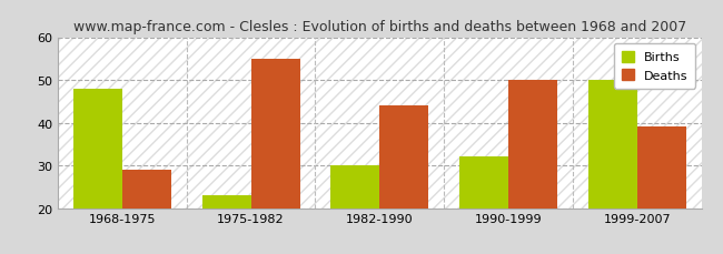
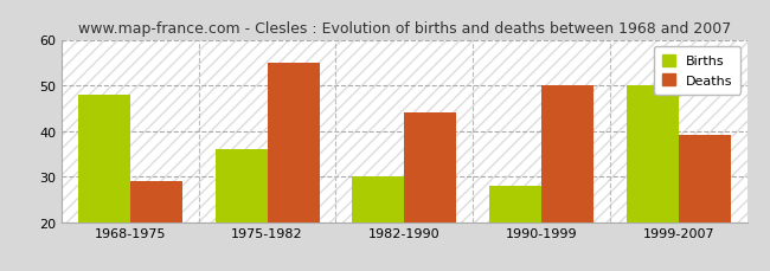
Births/1975-1982: 23 -> 36
Births/1990-1999: 32 -> 28
